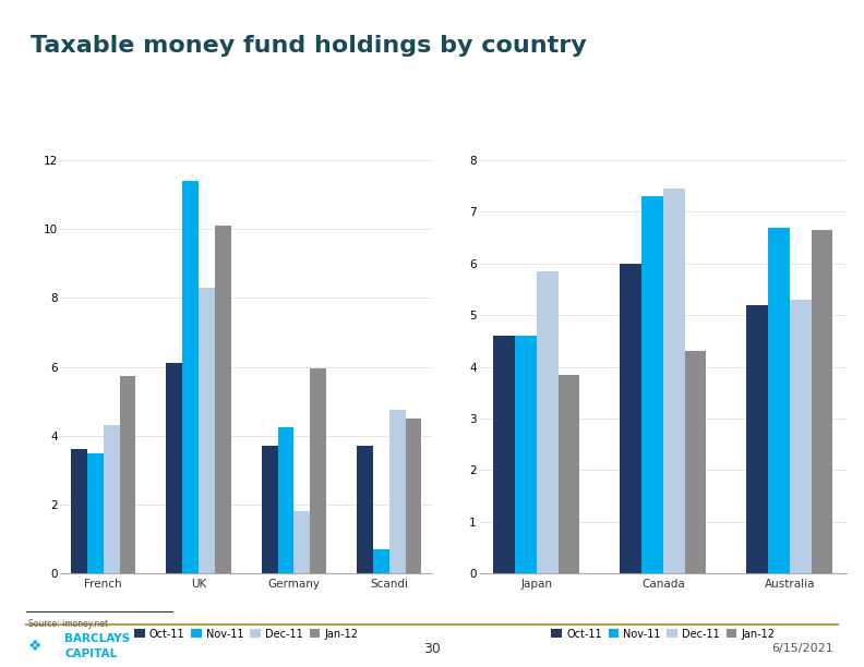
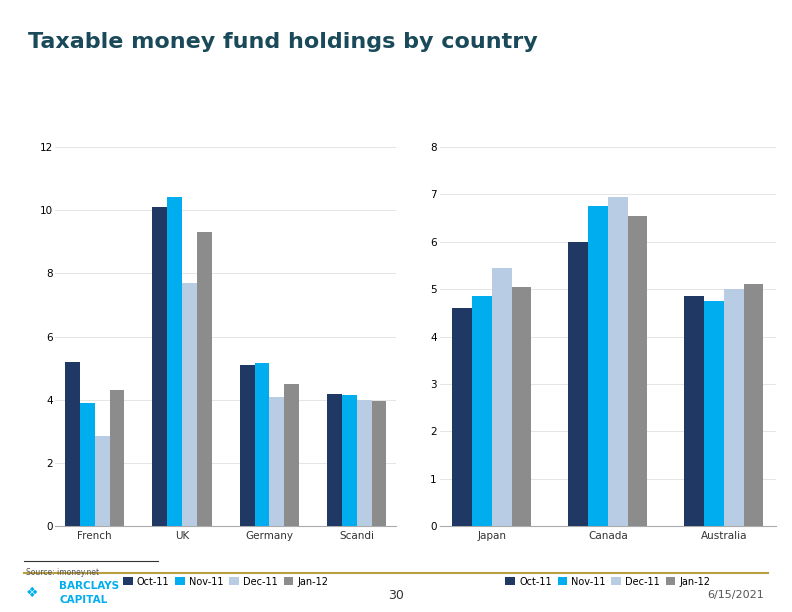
Oct-11/French: 3.6 -> 5.2
Nov-11/French: 3.50 -> 3.90
Dec-11/French: 4.30 -> 2.85
Jan-12/French: 5.75 -> 4.30
Oct-11/UK: 6.1 -> 10.1
Nov-11/UK: 11.40 -> 10.40
Dec-11/UK: 8.30 -> 7.70
Jan-12/UK: 10.10 -> 9.30
Oct-11/Germany: 3.7 -> 5.1
Nov-11/Germany: 4.25 -> 5.15
Dec-11/Germany: 1.80 -> 4.10
Jan-12/Germany: 5.95 -> 4.50
Oct-11/Scandi: 3.7 -> 4.2
Nov-11/Scandi: 0.70 -> 4.15
Dec-11/Scandi: 4.75 -> 4.00
Jan-12/Scandi: 4.50 -> 3.95
Nov-11/Japan: 4.60 -> 4.85
Dec-11/Japan: 5.85 -> 5.45
Jan-12/Japan: 3.85 -> 5.05
Nov-11/Canada: 7.30 -> 6.75
Dec-11/Canada: 7.45 -> 6.95
Jan-12/Canada: 4.30 -> 6.55
Oct-11/Australia: 5.20 -> 4.85
Nov-11/Australia: 6.70 -> 4.75
Dec-11/Australia: 5.30 -> 5.00
Jan-12/Australia: 6.65 -> 5.10
